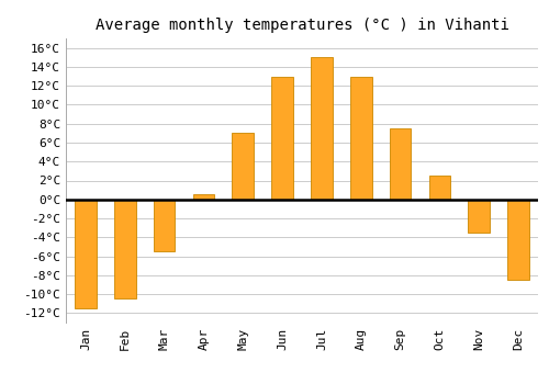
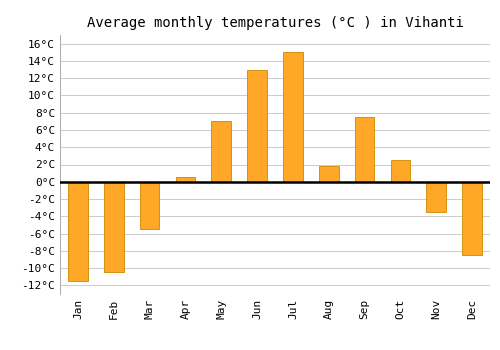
Aug: 13.0°C -> 1.8°C
